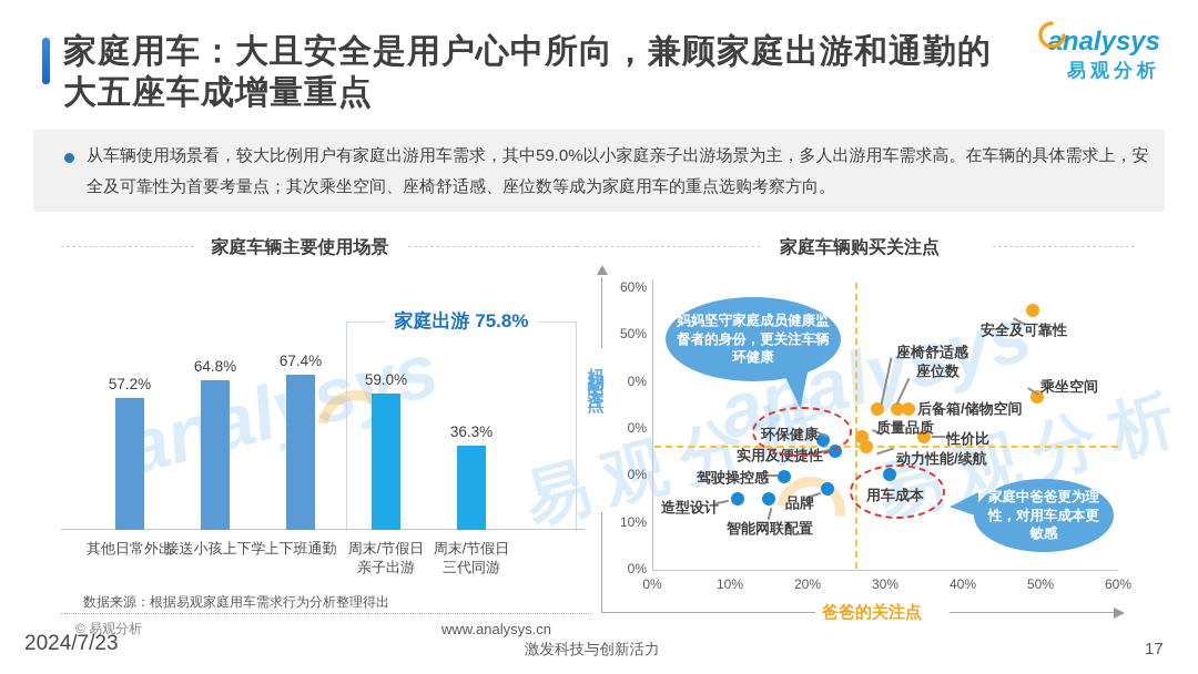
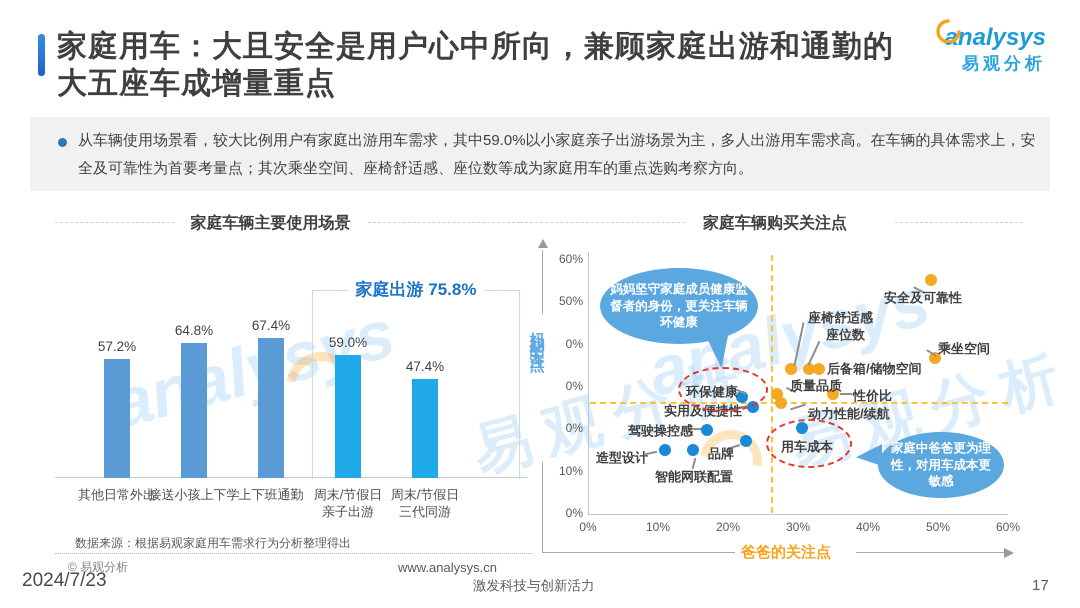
家庭车辆主要使用场景/周末/节假日 三代同游: 36.3% -> 47.4%
